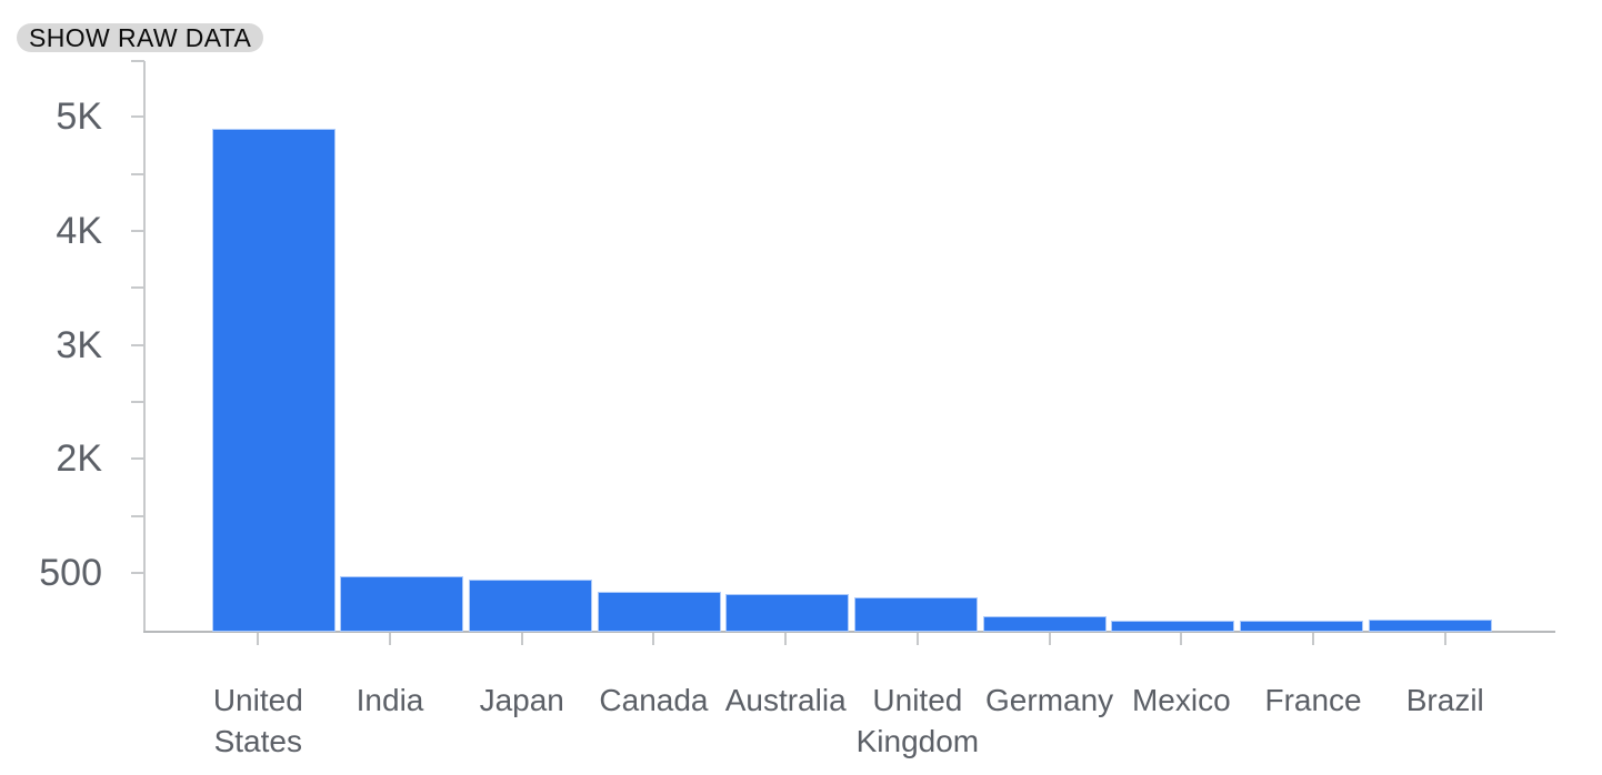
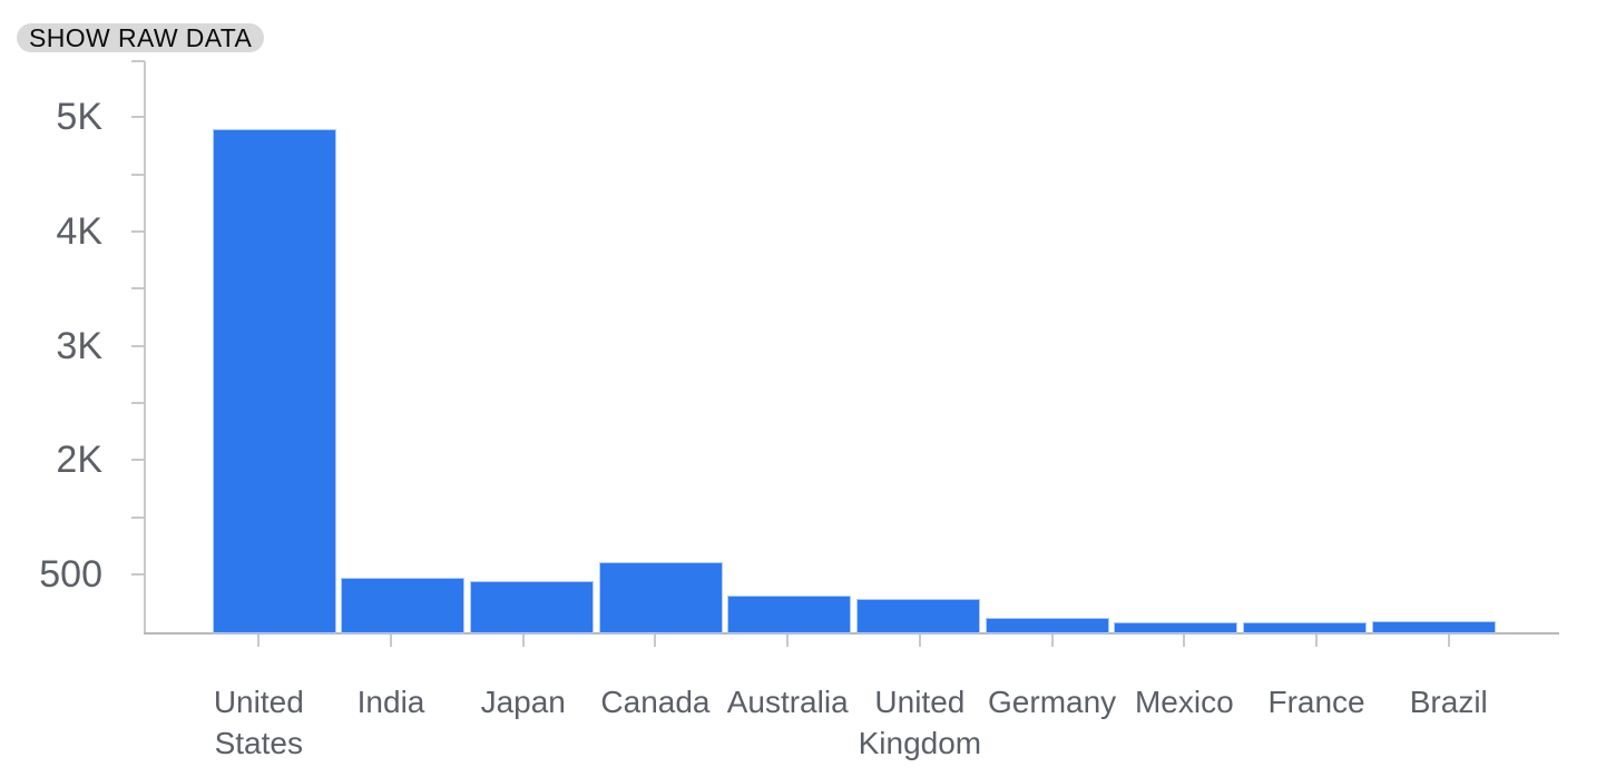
Canada: 0.34K -> 0.60K
